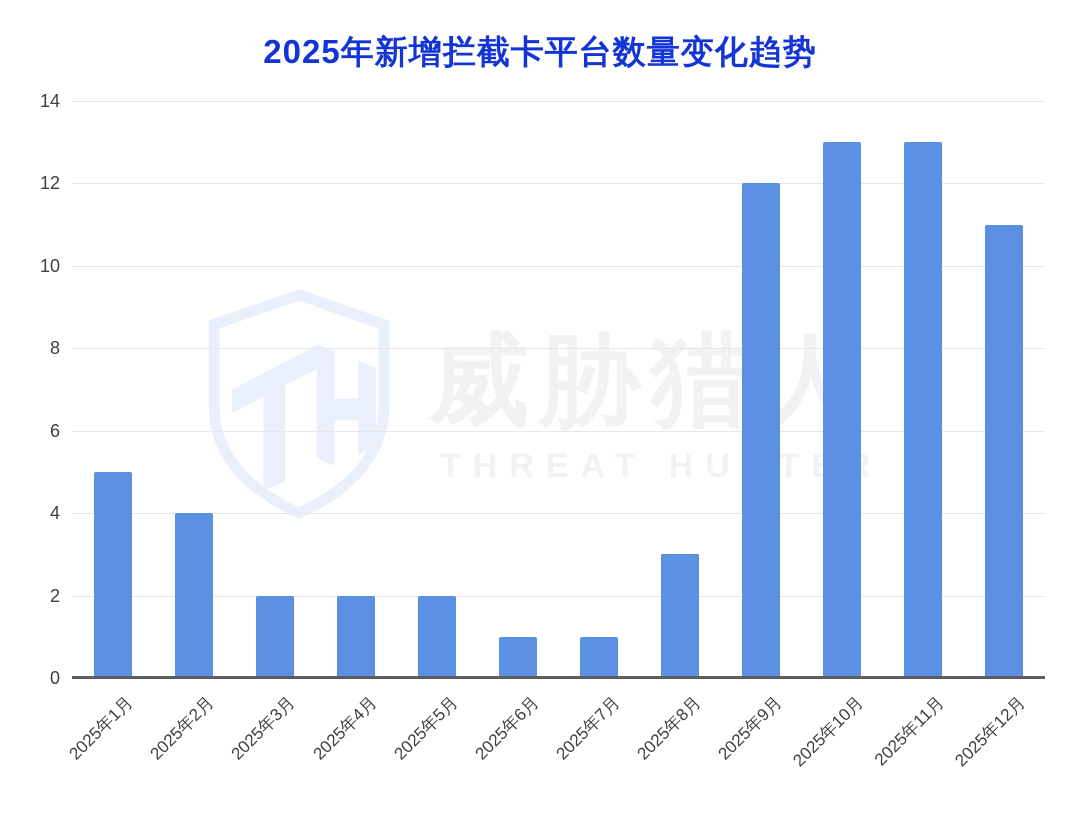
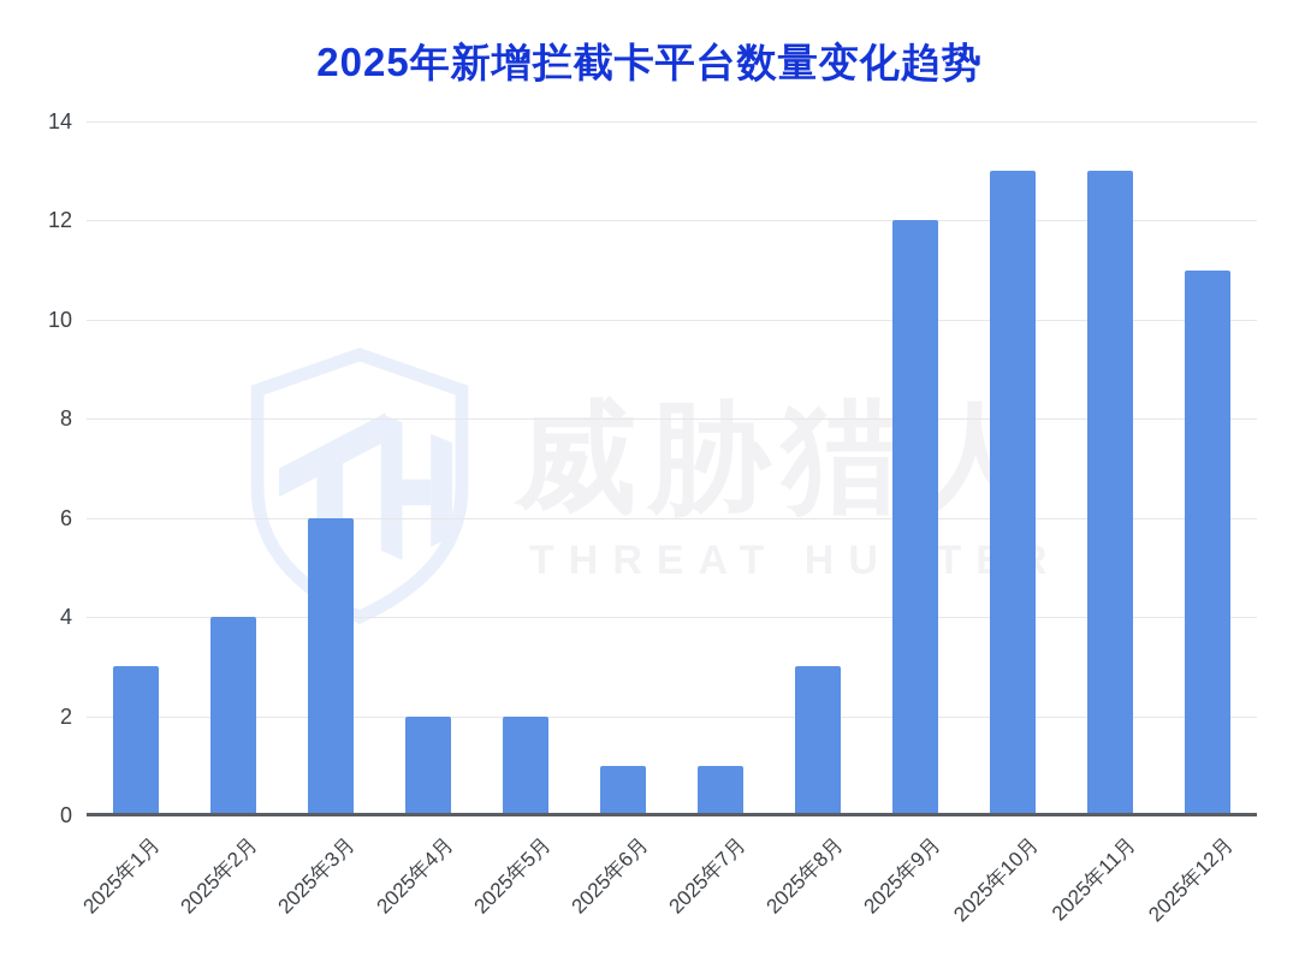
2025年1月: 5 -> 3
2025年3月: 2 -> 6
